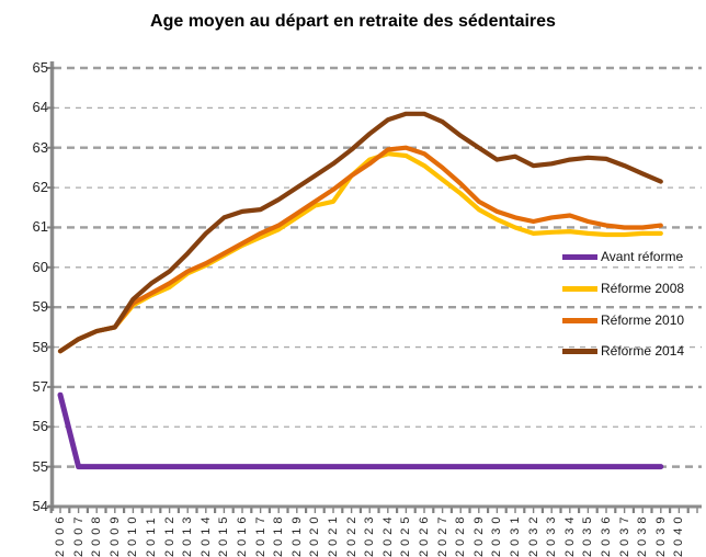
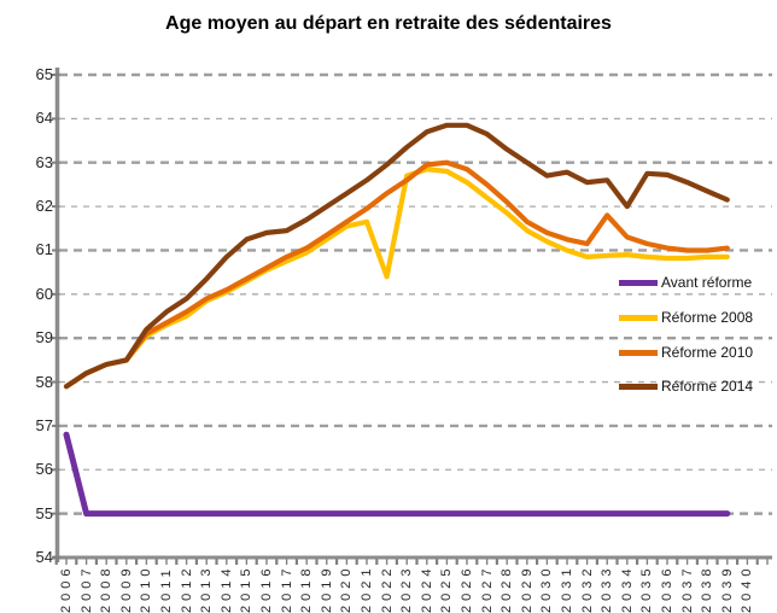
Réforme 2008/2022: 62.3 -> 60.4
Réforme 2010/2033: 61.2 -> 61.8
Réforme 2014/2034: 62.7 -> 62.0
